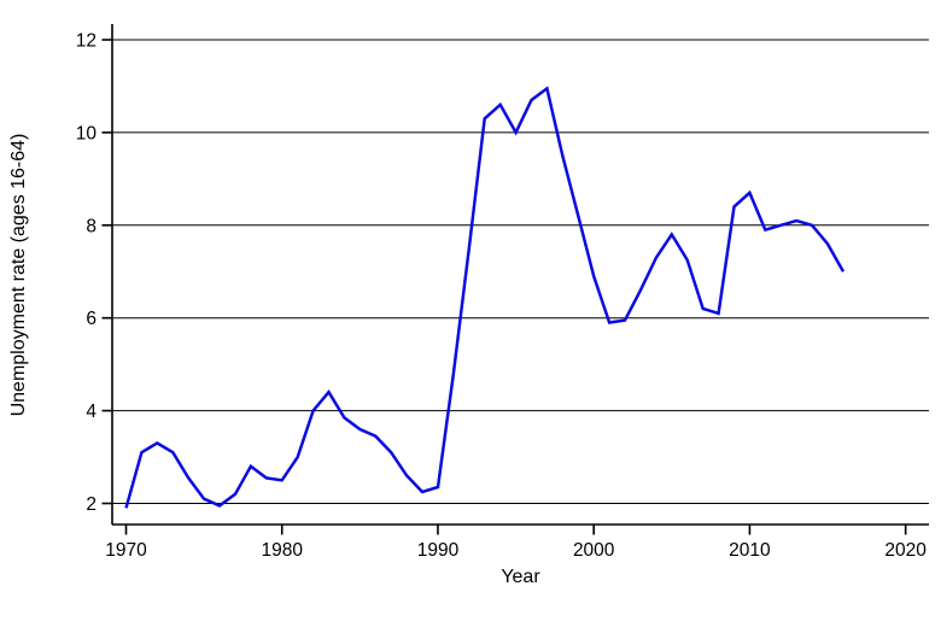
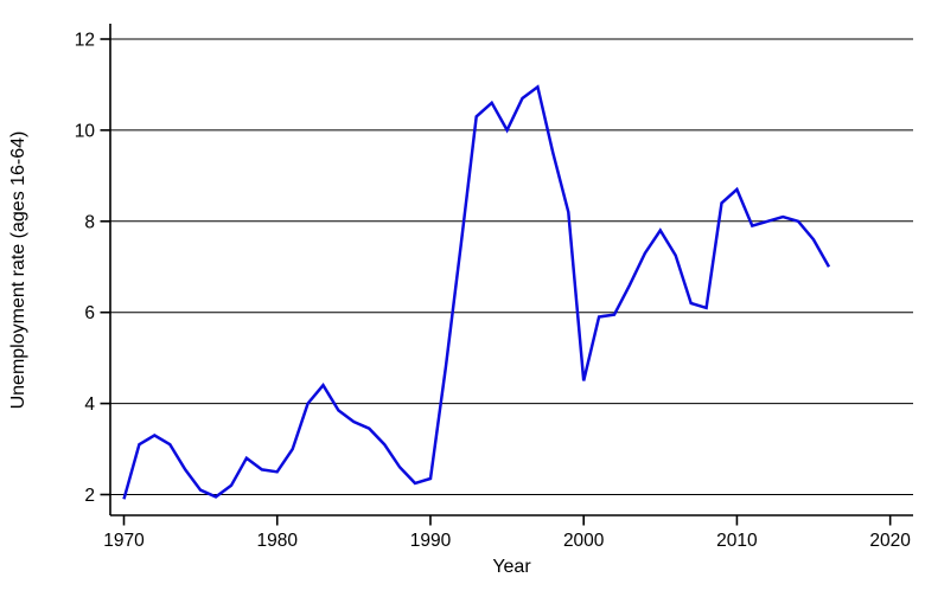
2000: 6.9 -> 4.5
